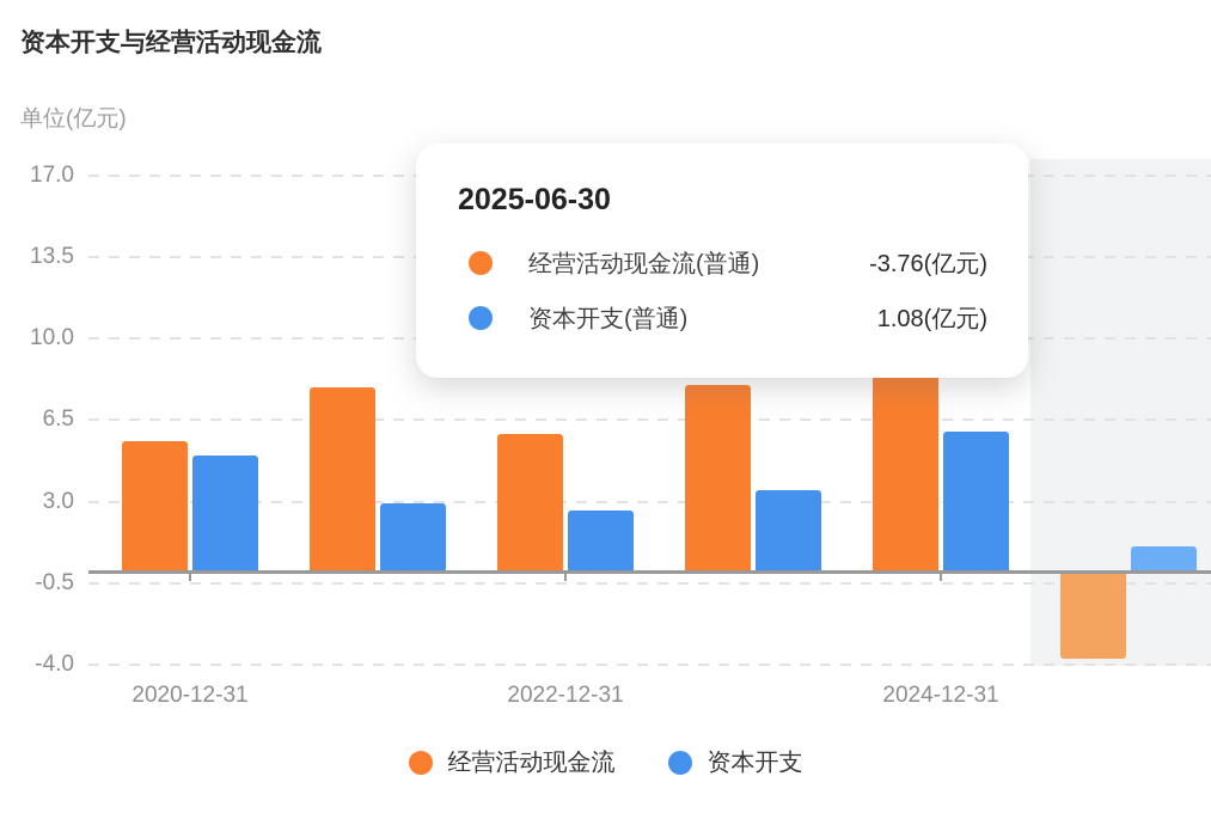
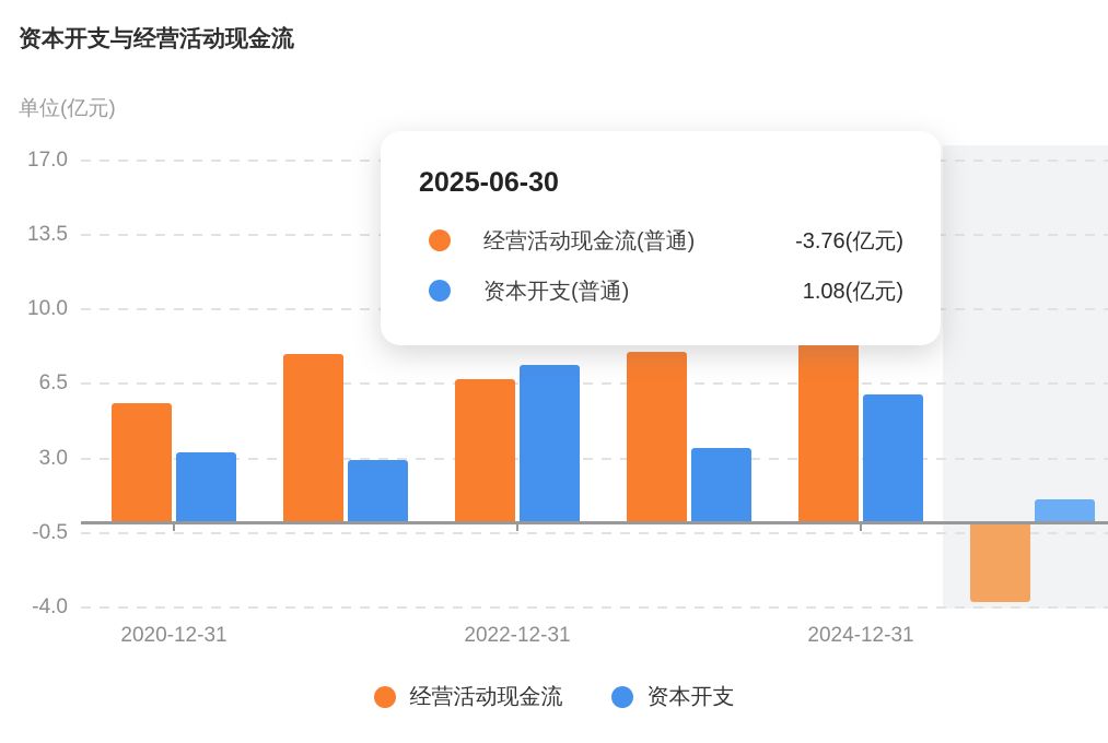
资本开支/2020-12-31: 5.0 -> 3.3
经营活动现金流/2022-12-31: 5.9 -> 6.7
资本开支/2022-12-31: 2.6 -> 7.4
